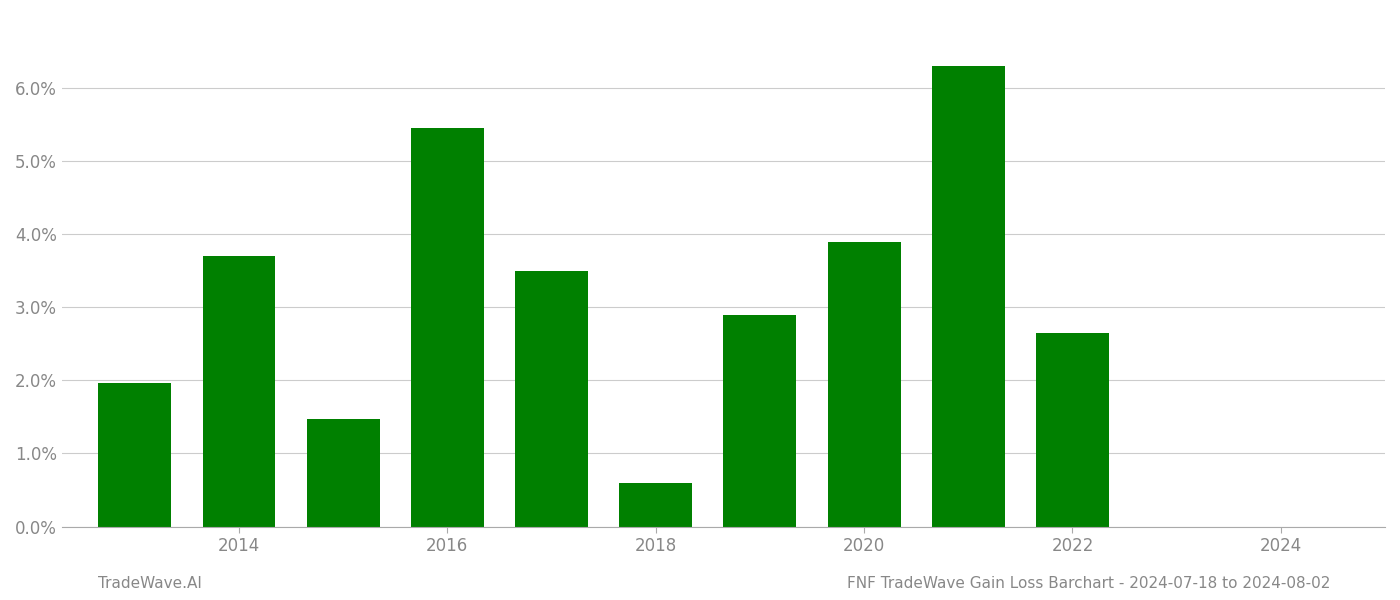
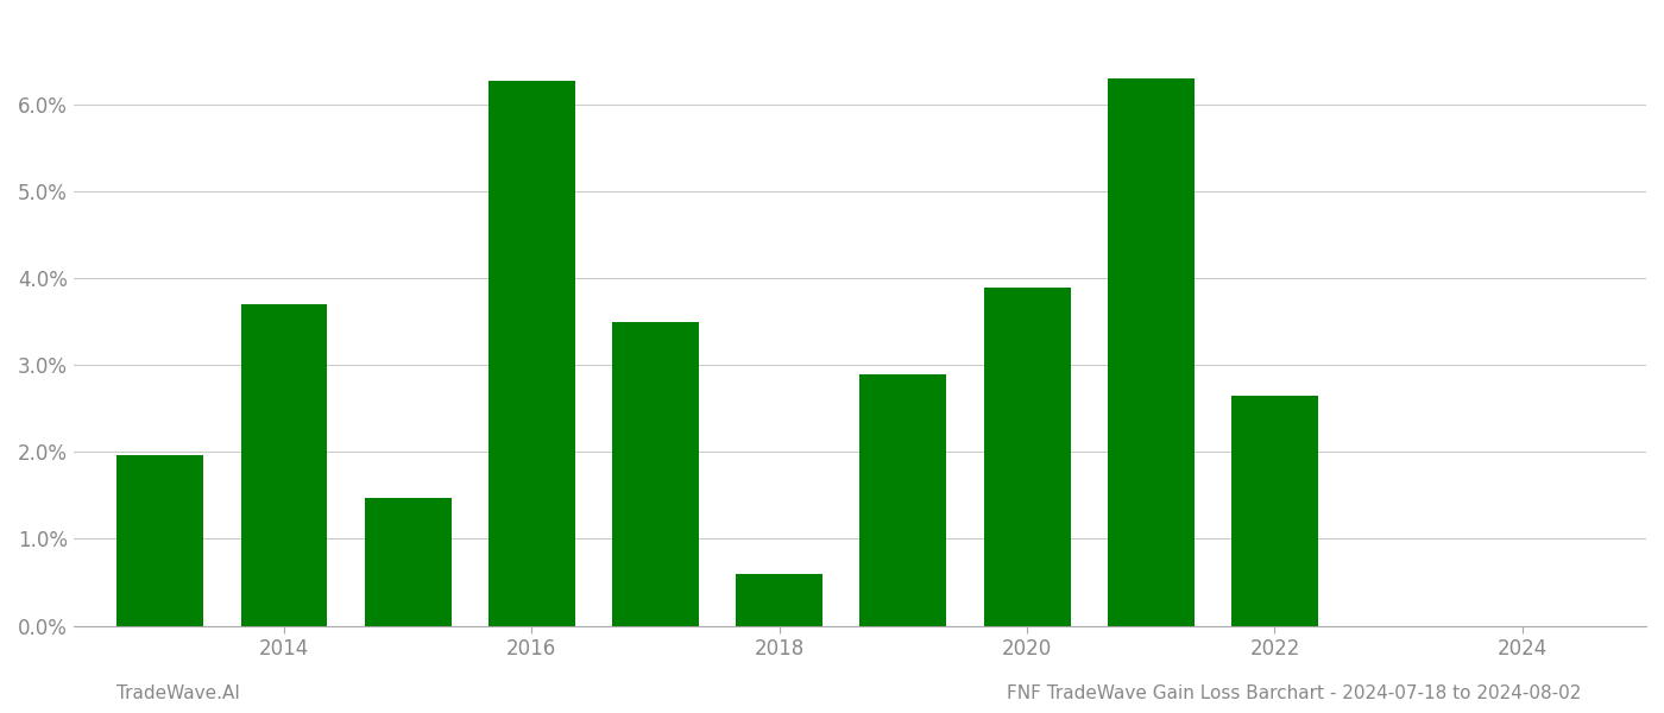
2016: 5.45% -> 6.28%
